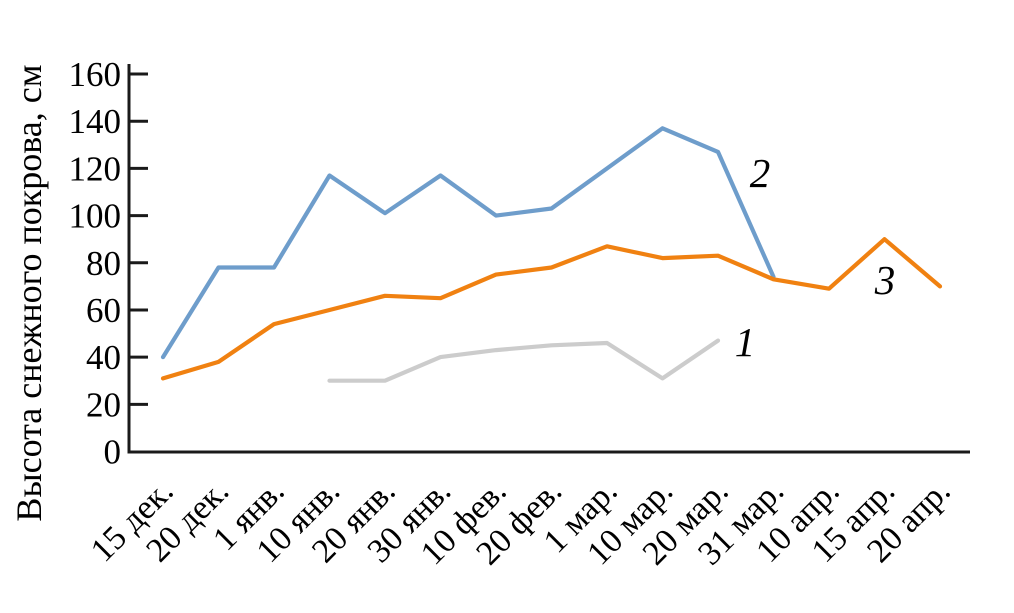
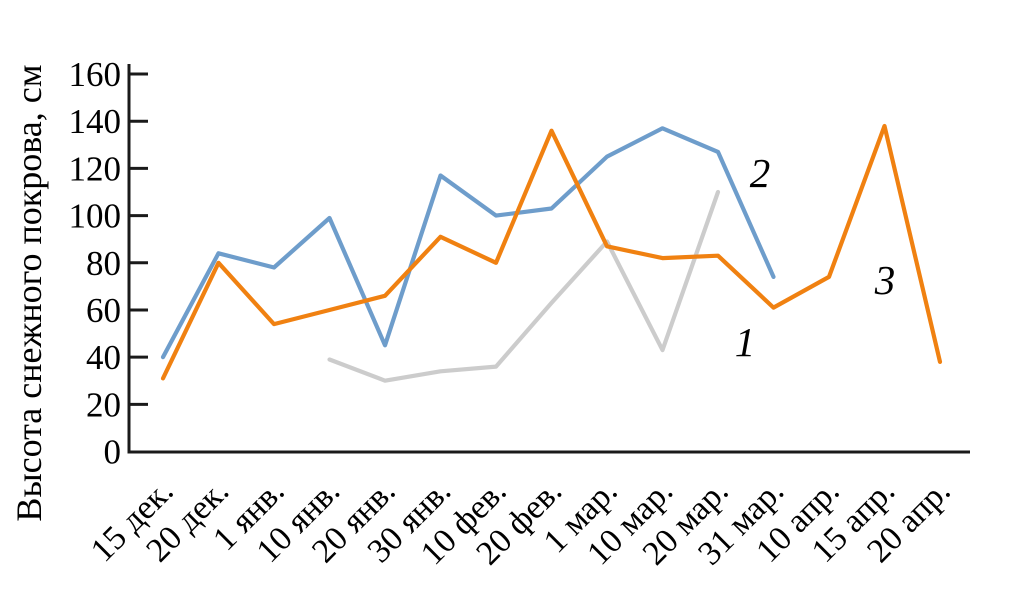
2/20 дек.: 78 -> 84
3/20 дек.: 38 -> 80
1/10 янв.: 30 -> 39
2/10 янв.: 117 -> 99
2/20 янв.: 101 -> 45
1/30 янв.: 40 -> 34
3/30 янв.: 65 -> 91
1/10 фев.: 43 -> 36
3/10 фев.: 75 -> 80
1/20 фев.: 45 -> 63
3/20 фев.: 78 -> 136
1/1 мар.: 46 -> 89
2/1 мар.: 120 -> 125
1/10 мар.: 31 -> 43
1/20 мар.: 47 -> 110
3/31 мар.: 73 -> 61
3/10 апр.: 69 -> 74
3/15 апр.: 90 -> 138
3/20 апр.: 70 -> 38
